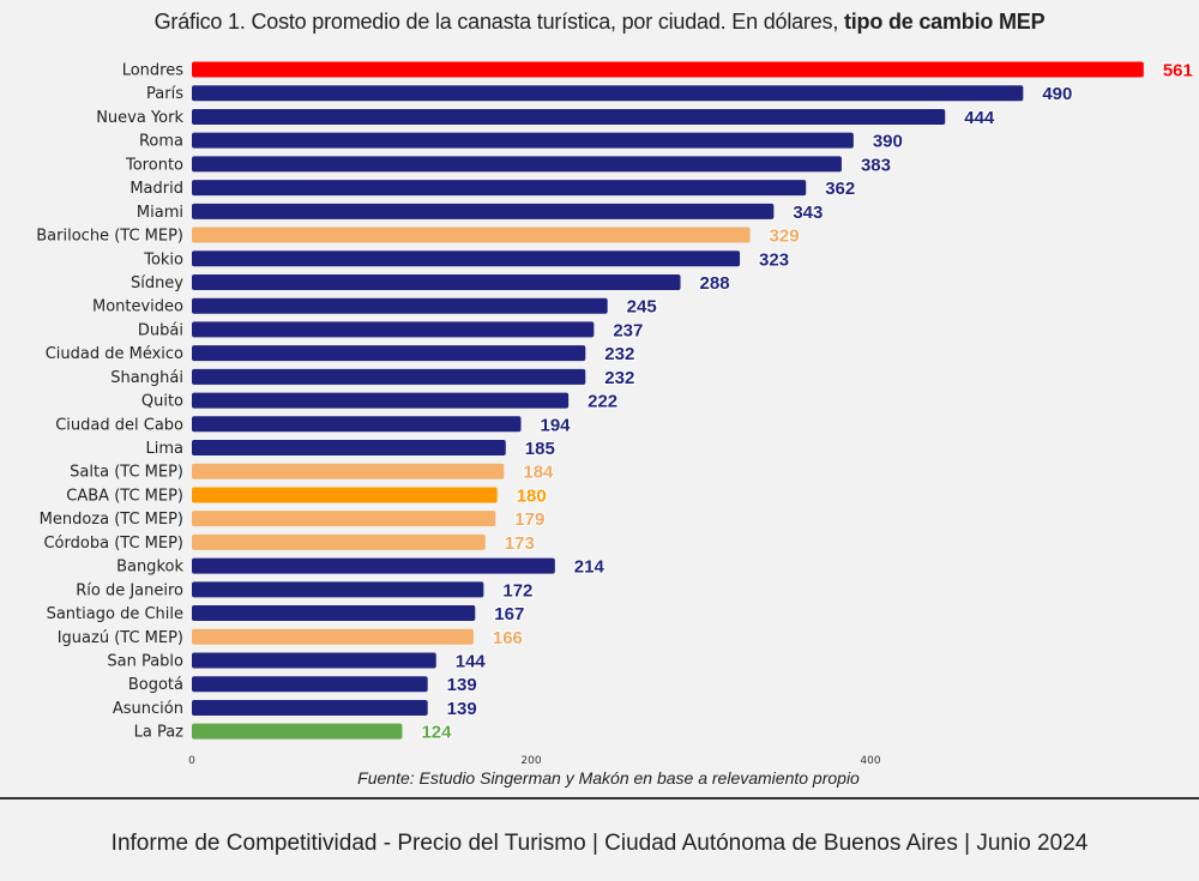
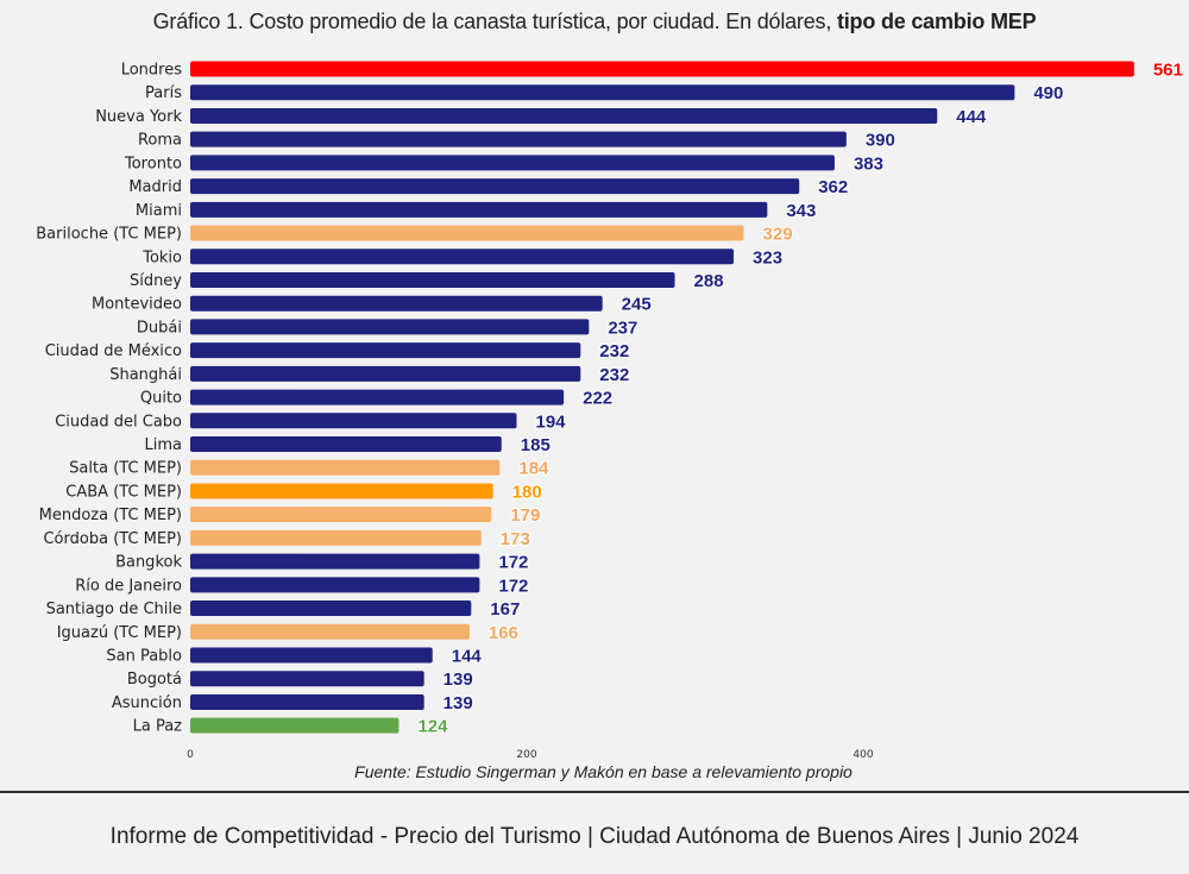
Bangkok: 214 -> 172
